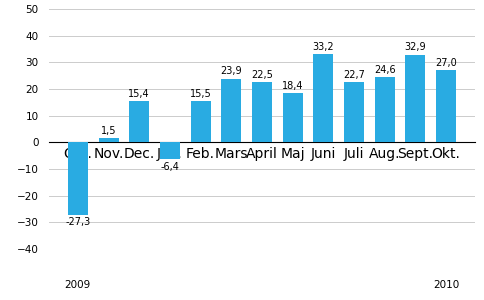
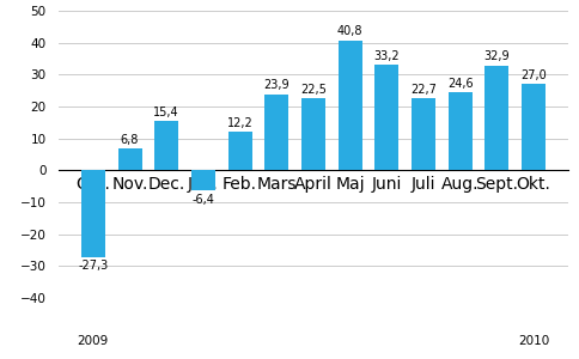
Nov.: 1,5 -> 6,8
Feb.: 15,5 -> 12,2
Maj: 18,4 -> 40,8
